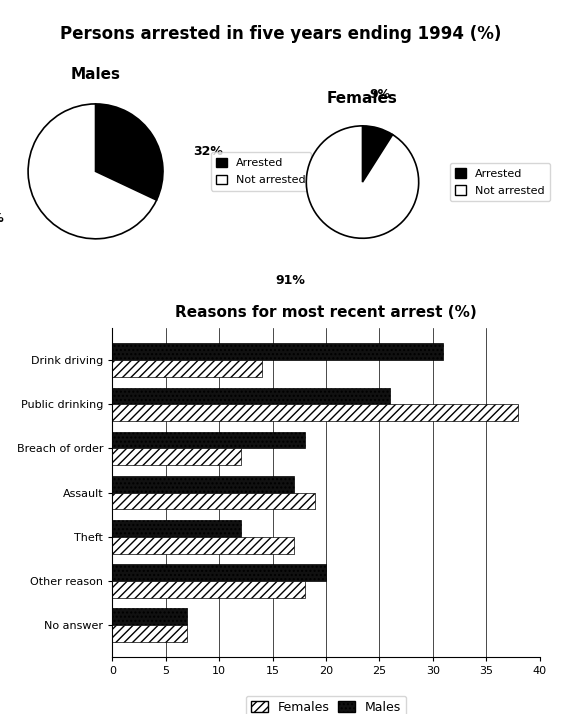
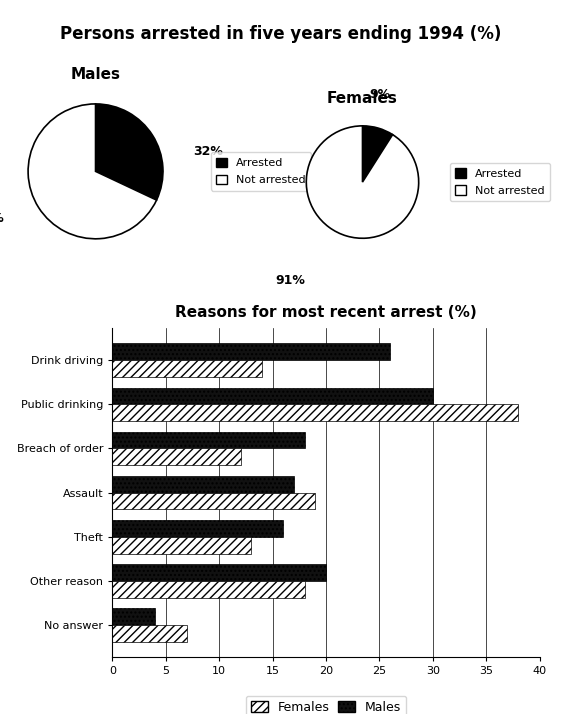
Males/Drink driving: 31 -> 26
Males/Public drinking: 26 -> 30
Males/Theft: 12 -> 16
Females/Theft: 17 -> 13
Males/No answer: 7 -> 4
